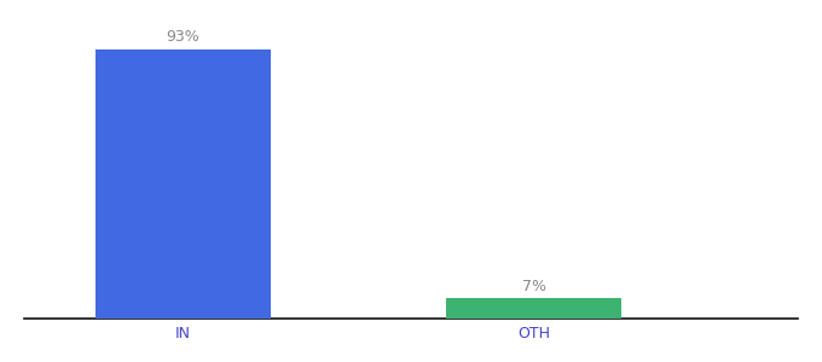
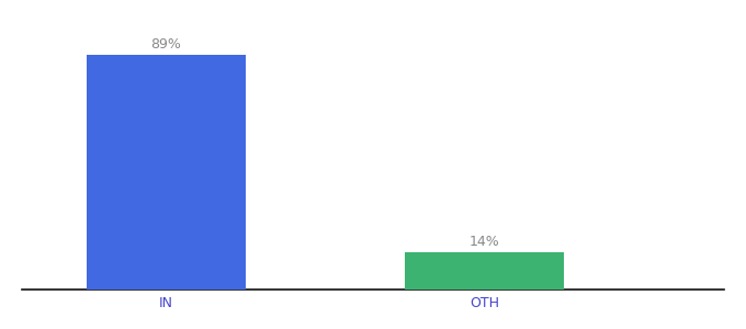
IN: 93% -> 89%
OTH: 7% -> 14%
